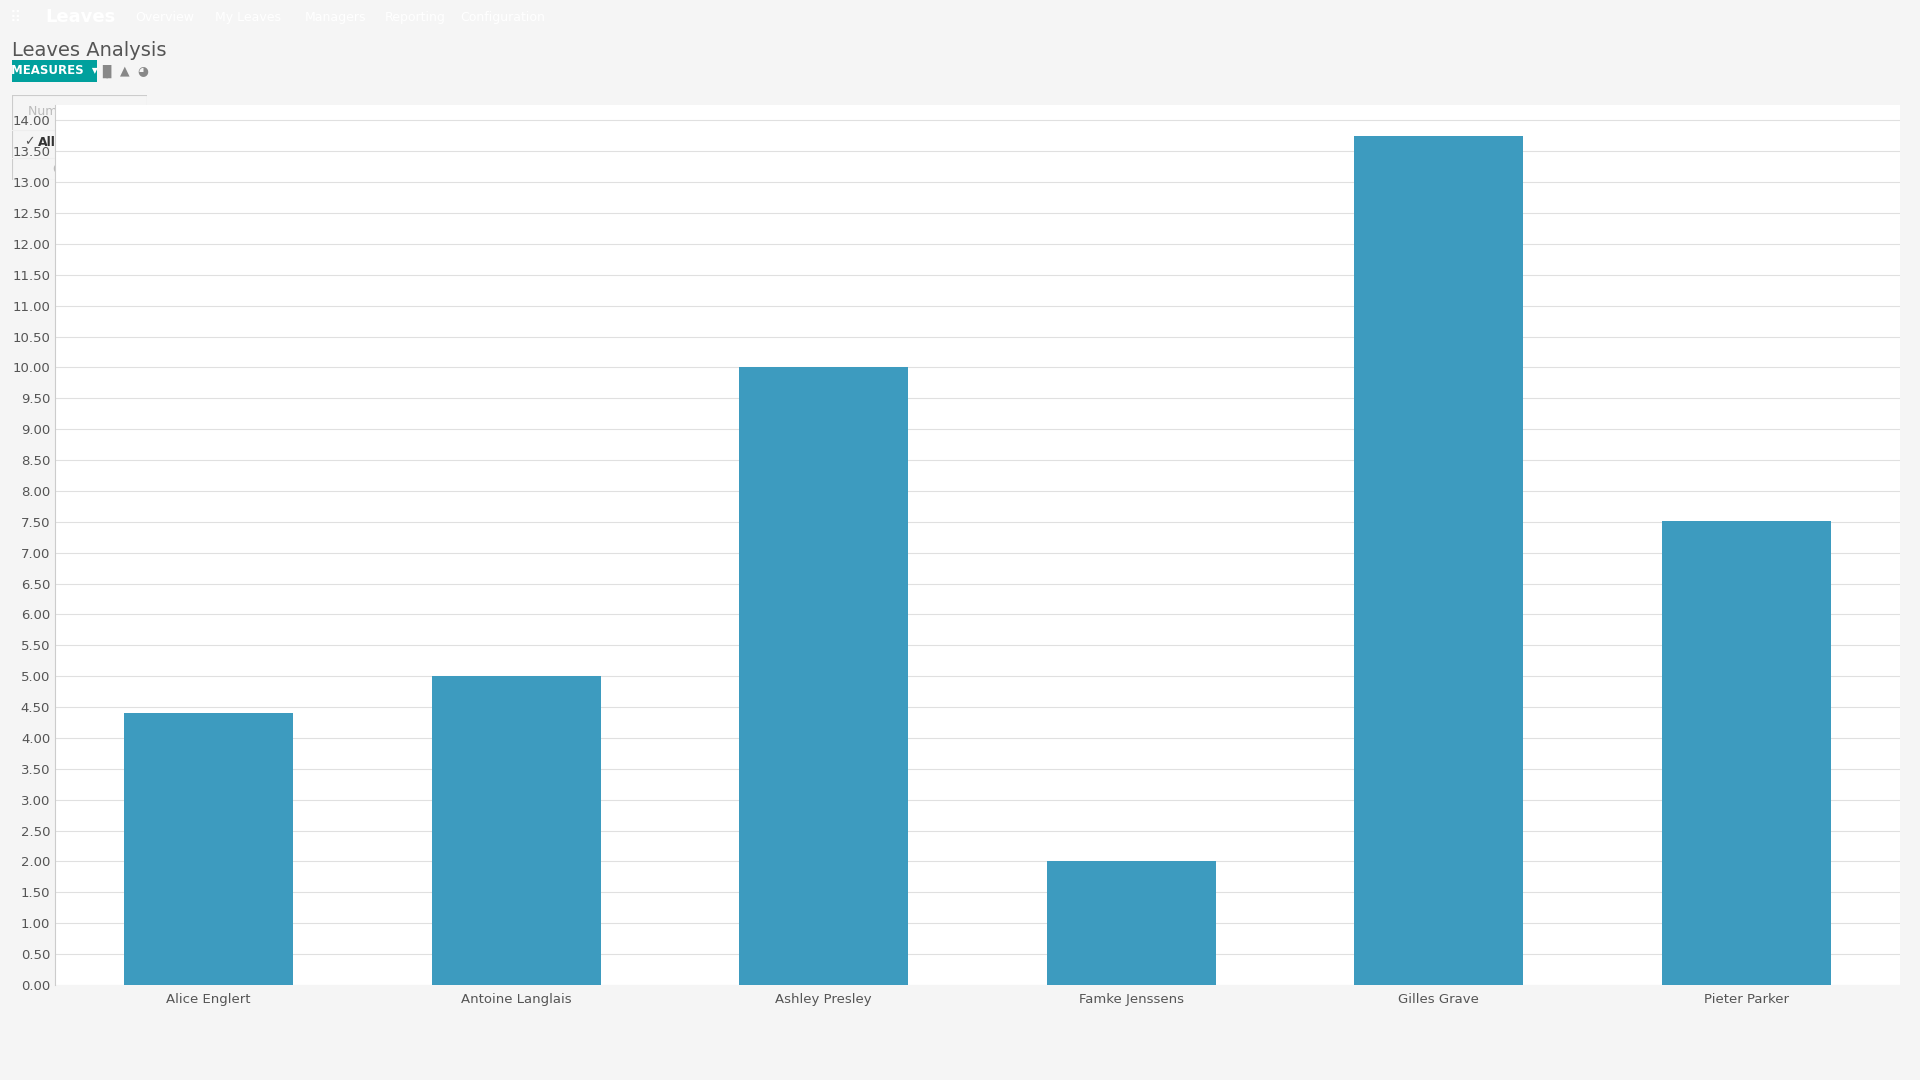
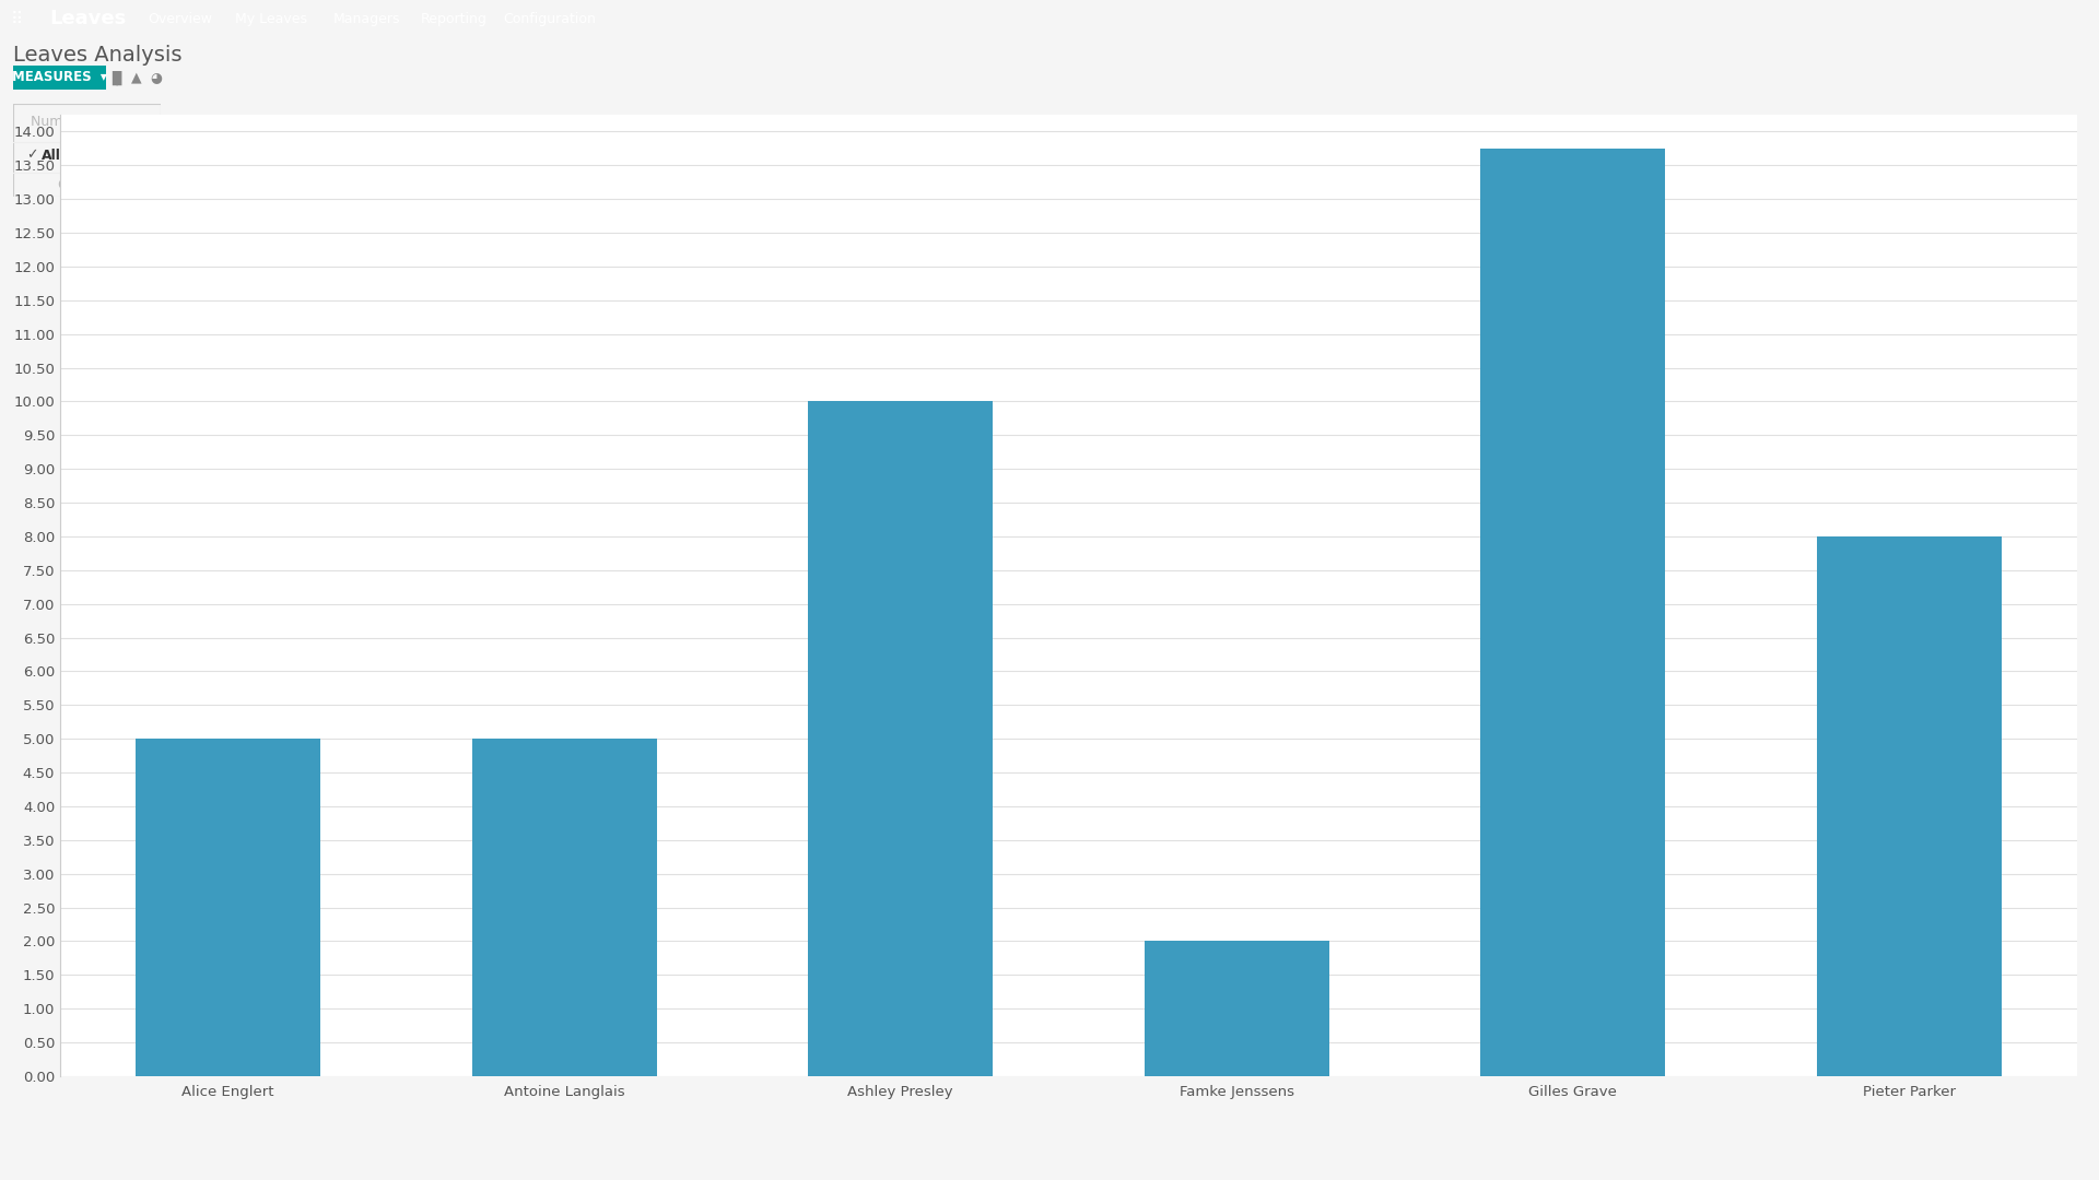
Alice Englert: 4.40 -> 5.00
Pieter Parker: 7.52 -> 8.00
